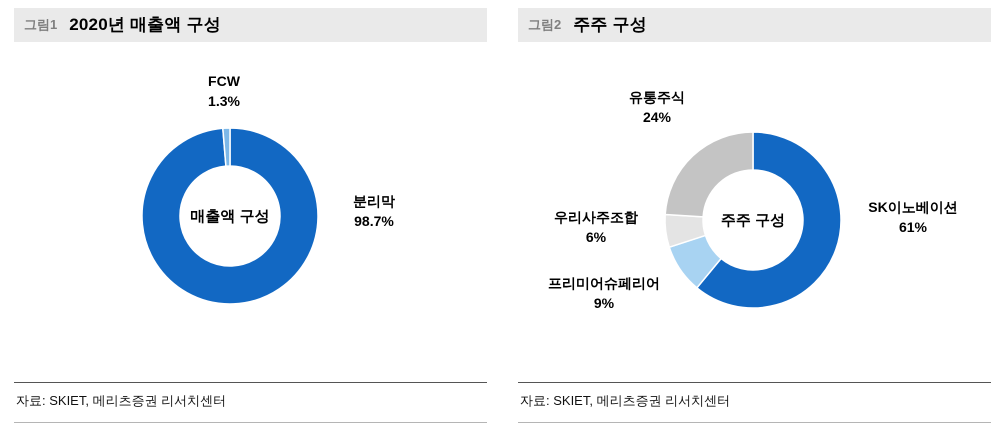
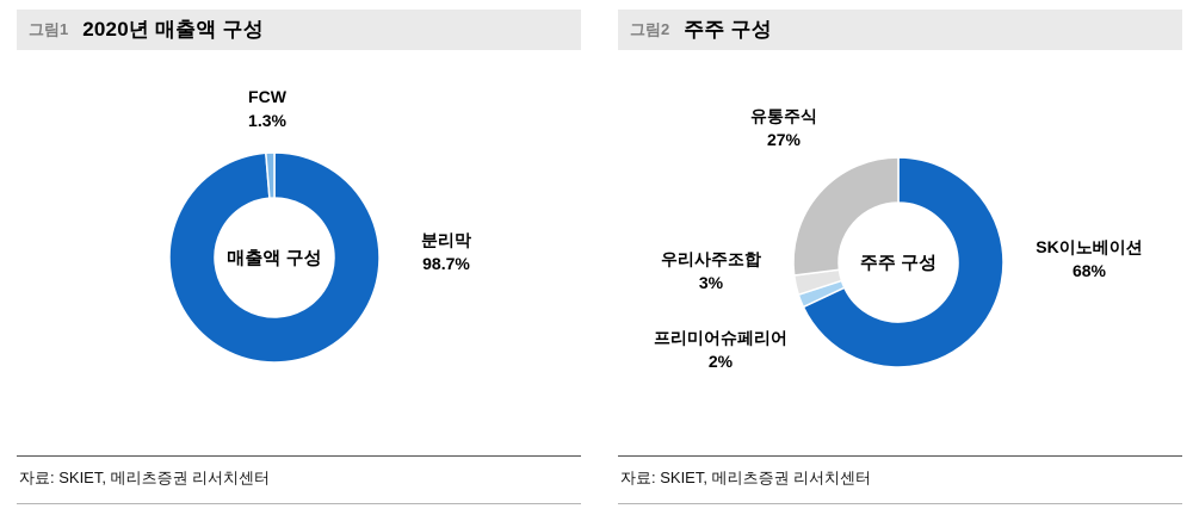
주주 구성/SK이노베이션: 61% -> 68%
주주 구성/프리미어슈페리어: 9% -> 2%
주주 구성/우리사주조합: 6% -> 3%
주주 구성/유통주식: 24% -> 27%
